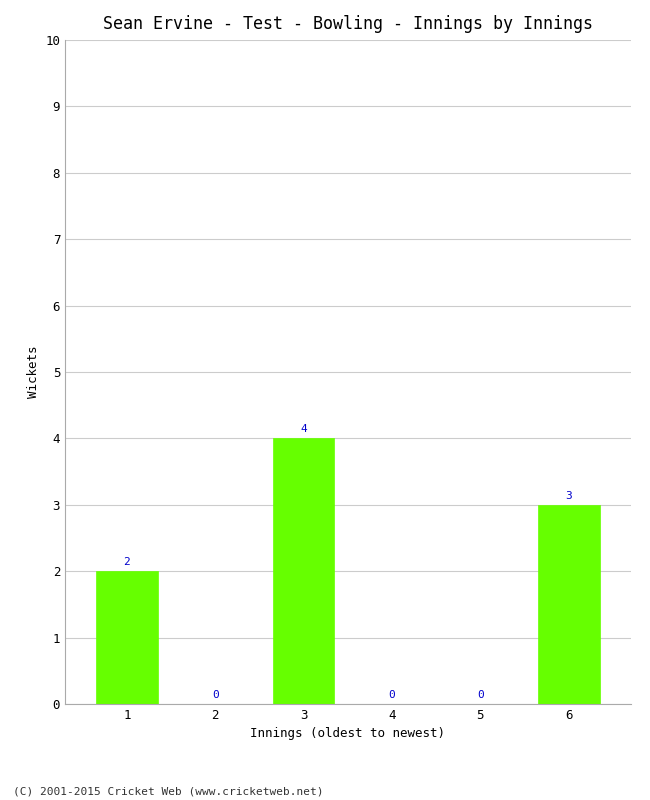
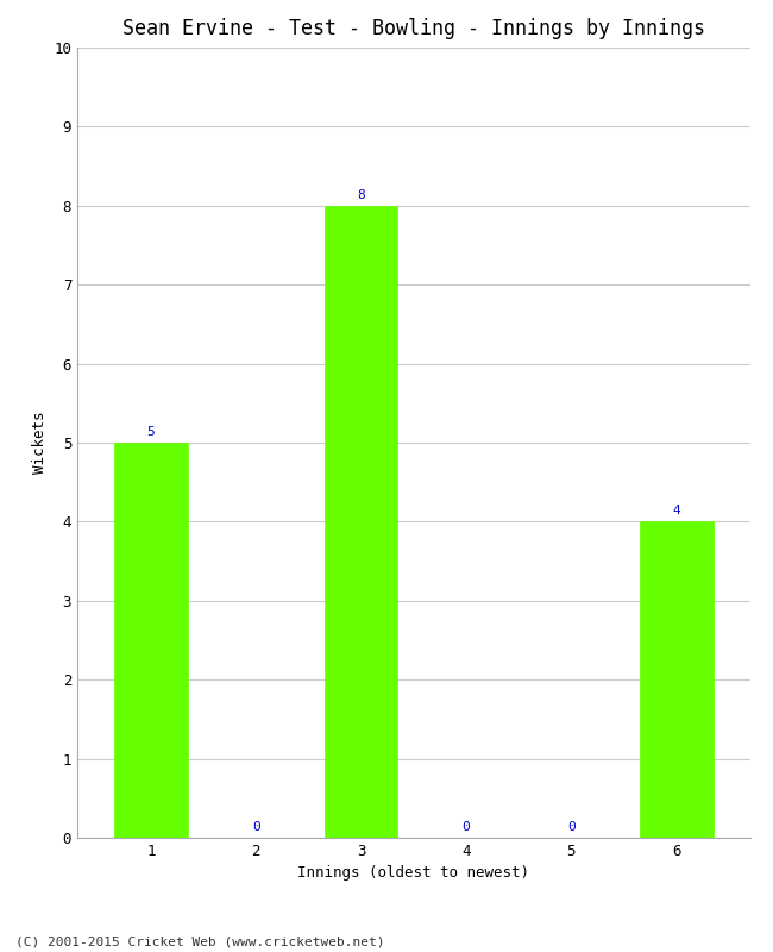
1: 2 -> 5
3: 4 -> 8
6: 3 -> 4
